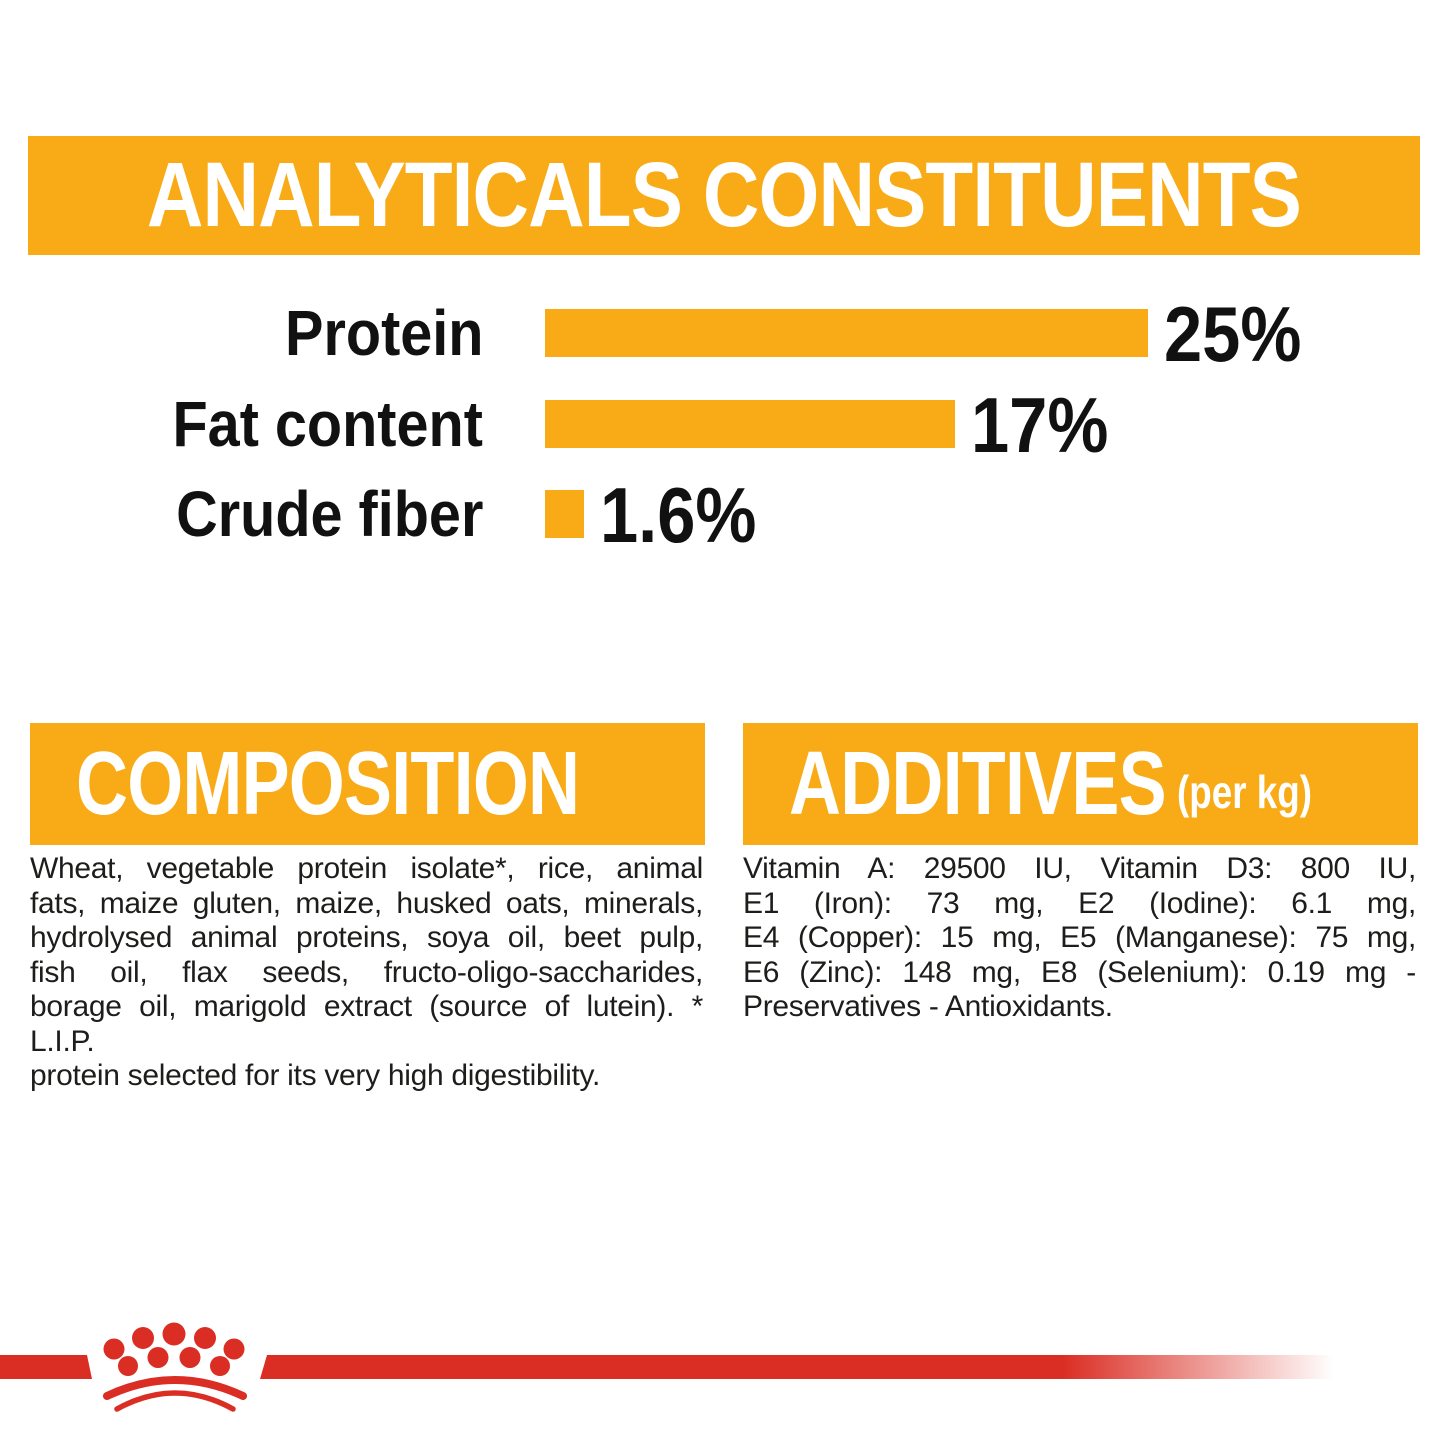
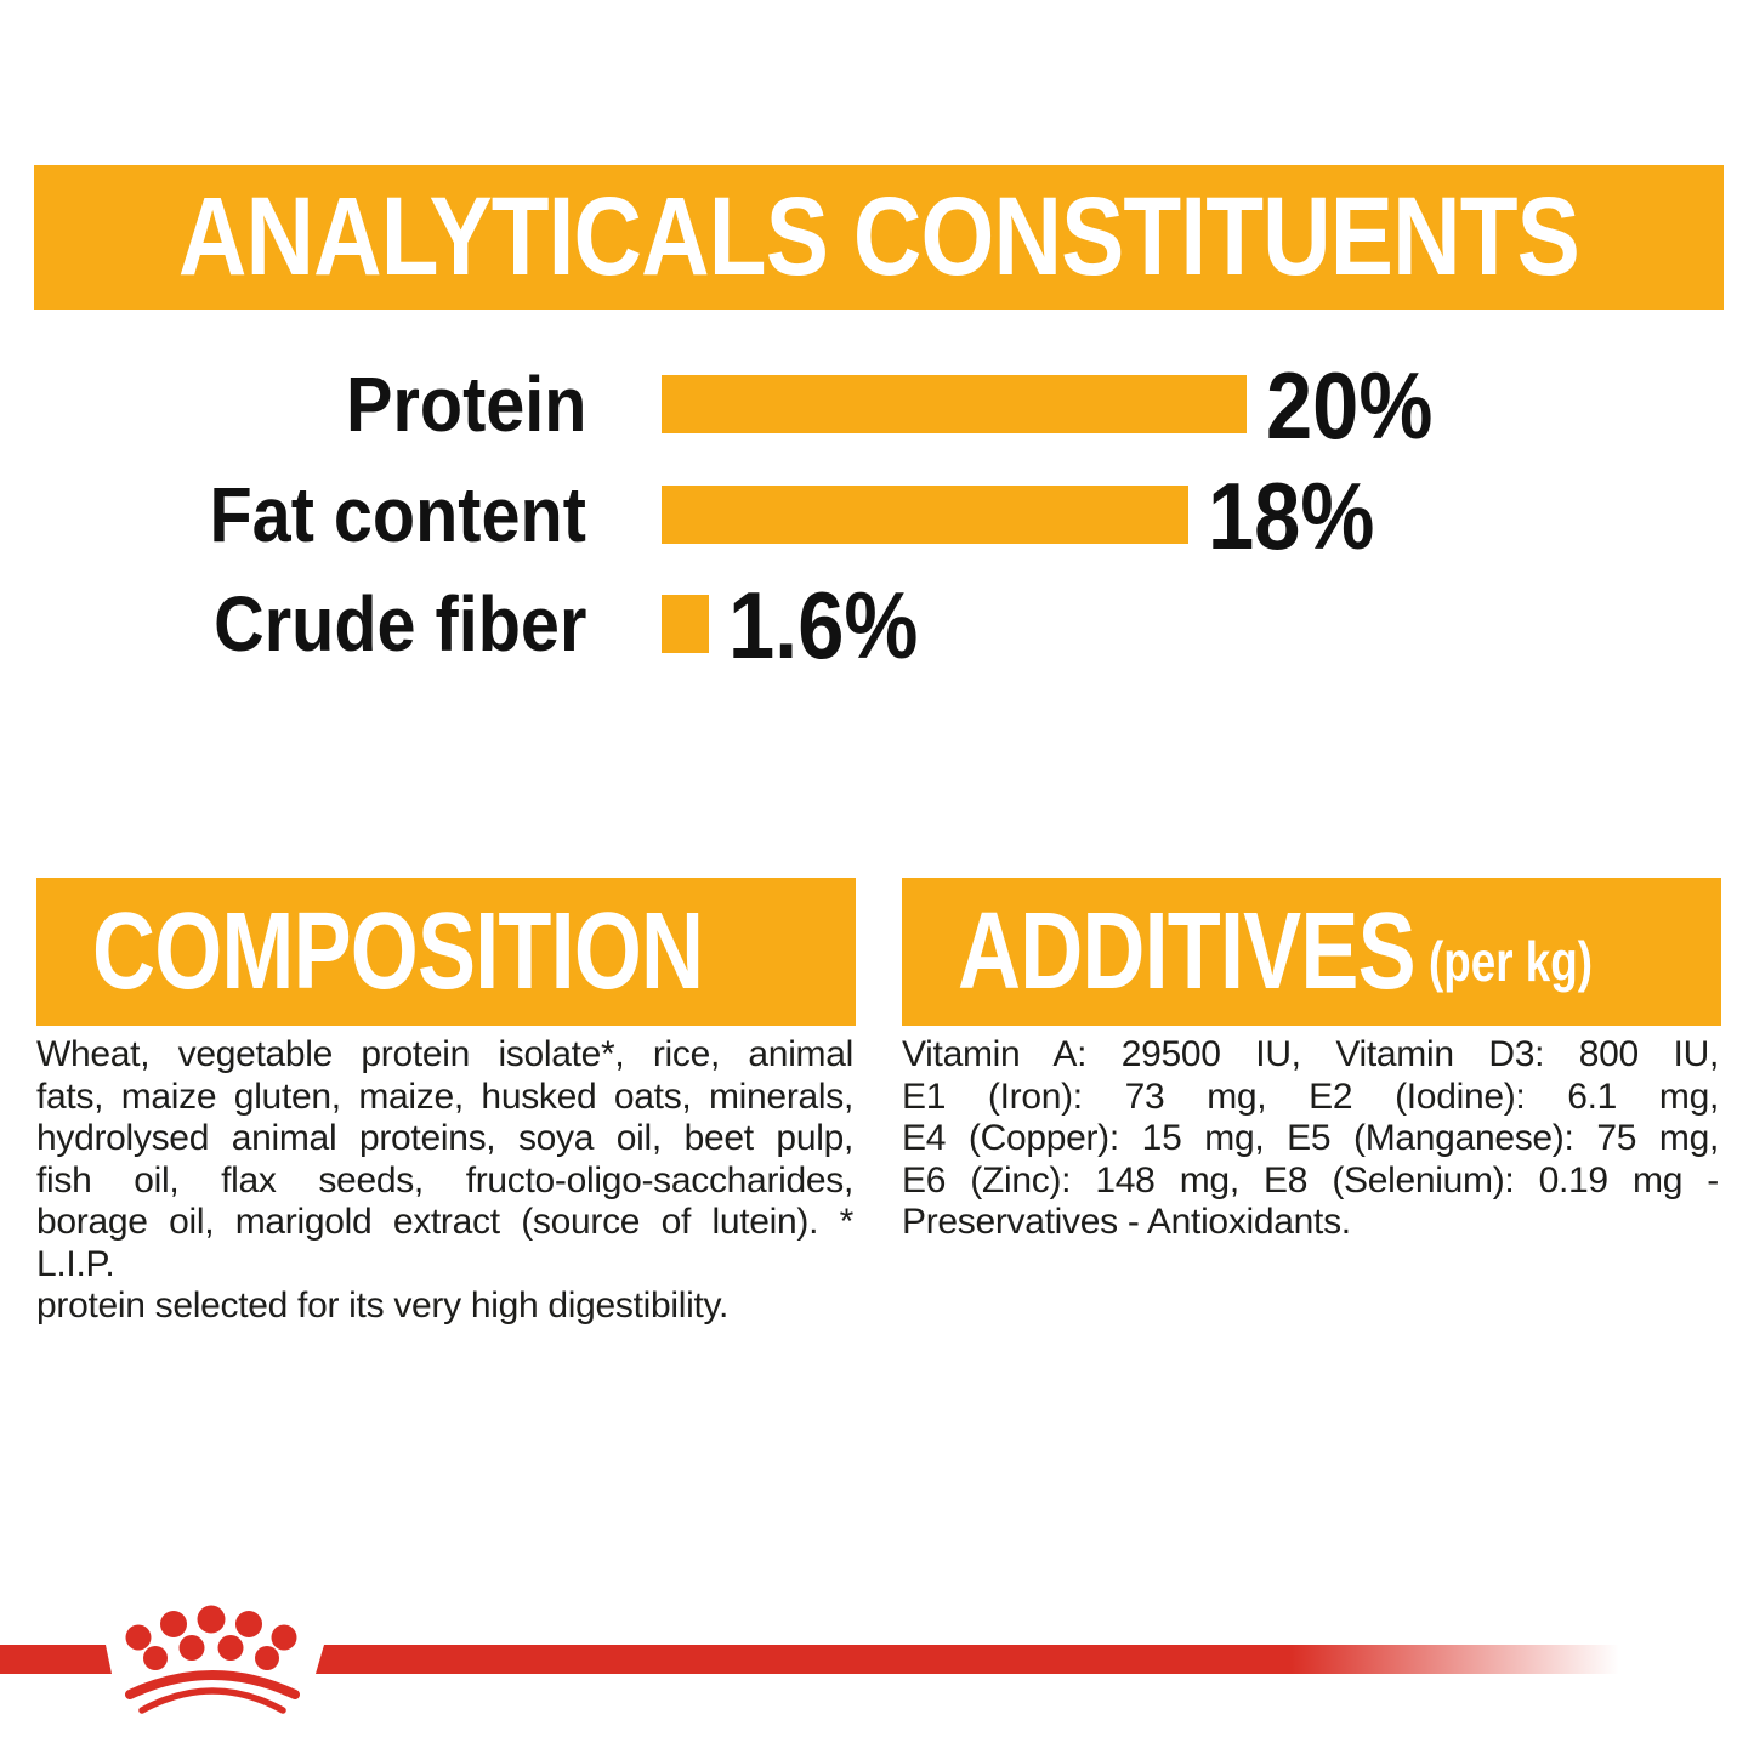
Protein: 25% -> 20%
Fat content: 17% -> 18%
